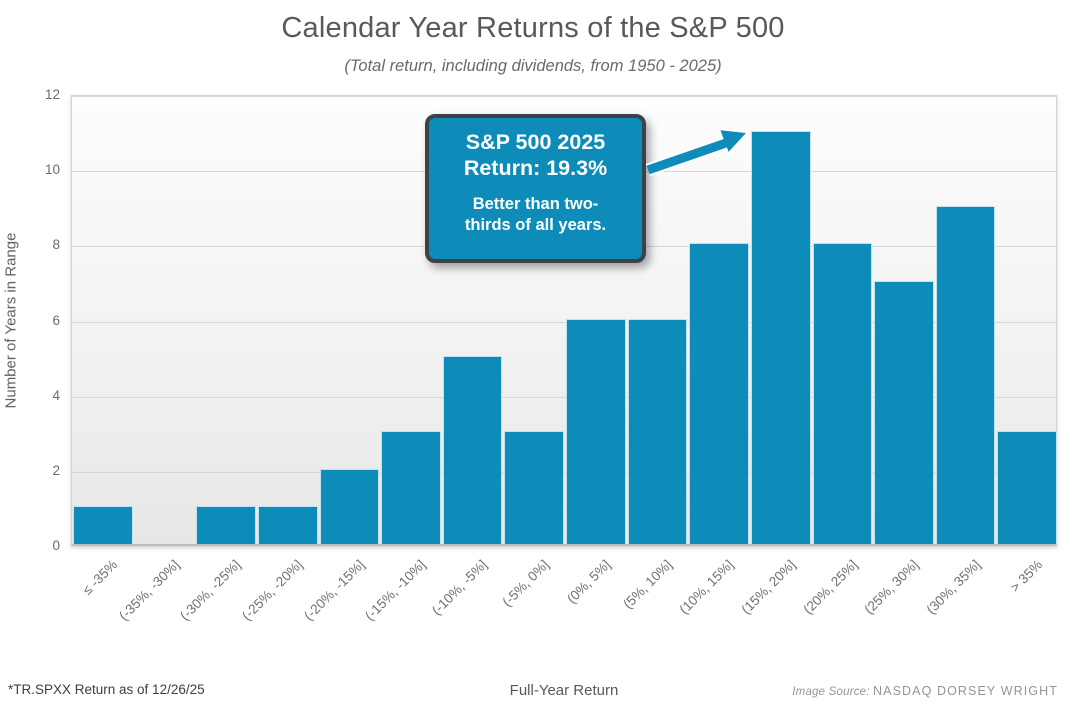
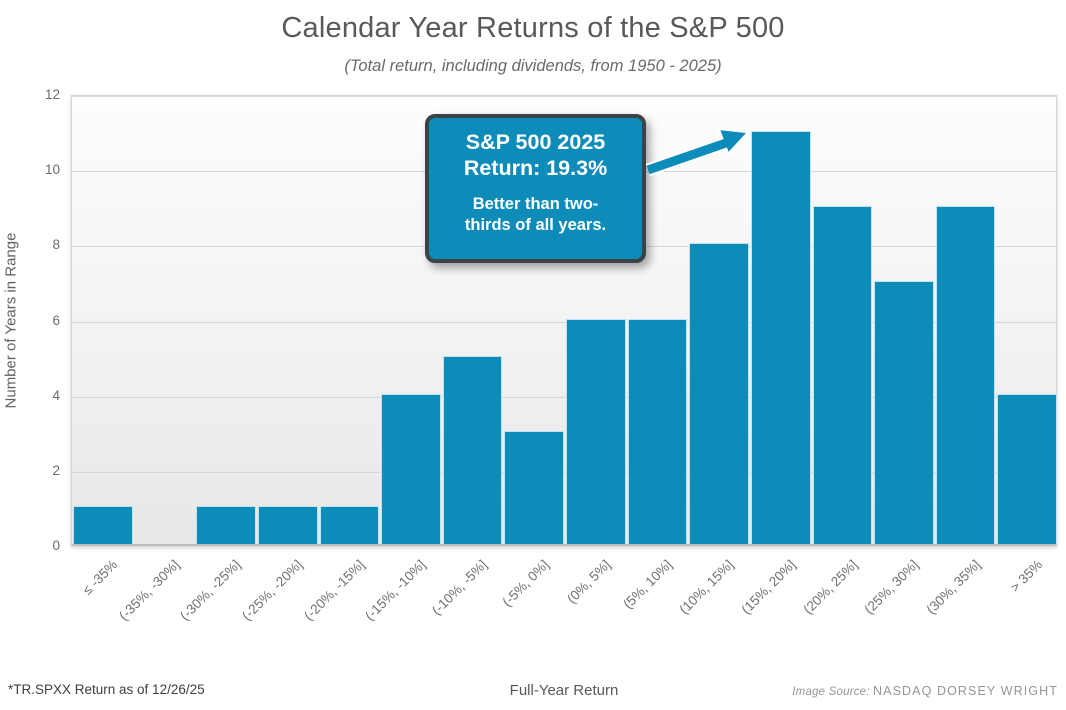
(-20%, -15%]: 2 -> 1
(-15%, -10%]: 3 -> 4
(20%, 25%]: 8 -> 9
> 35%: 3 -> 4
